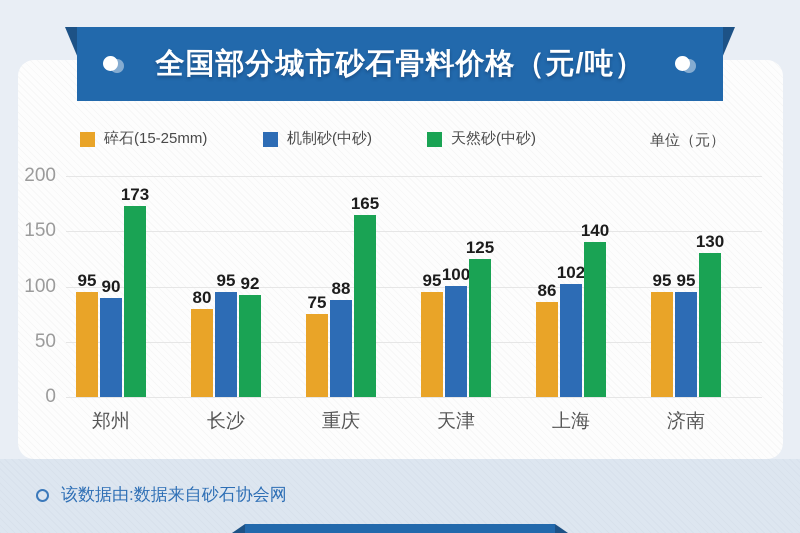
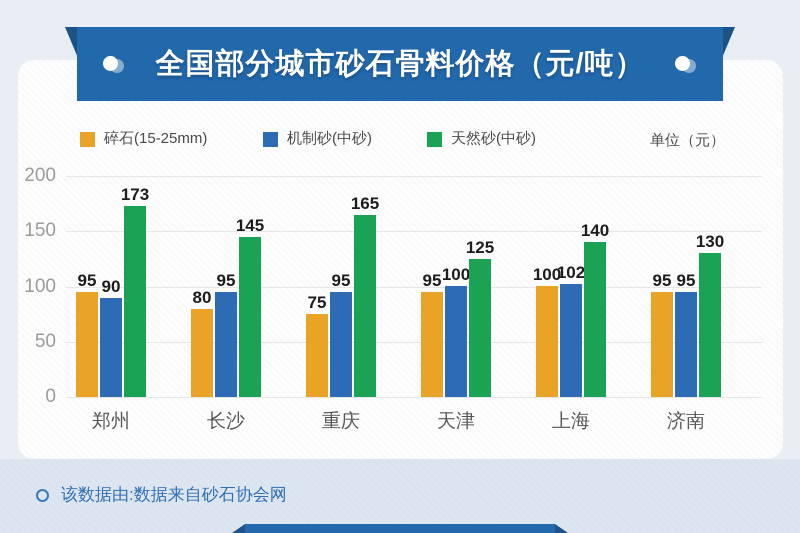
天然砂(中砂)/长沙: 92 -> 145
机制砂(中砂)/重庆: 88 -> 95
碎石(15-25mm)/上海: 86 -> 100
